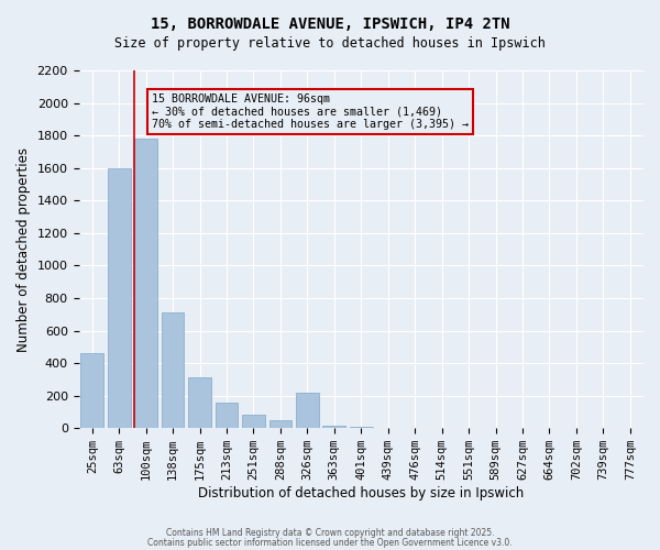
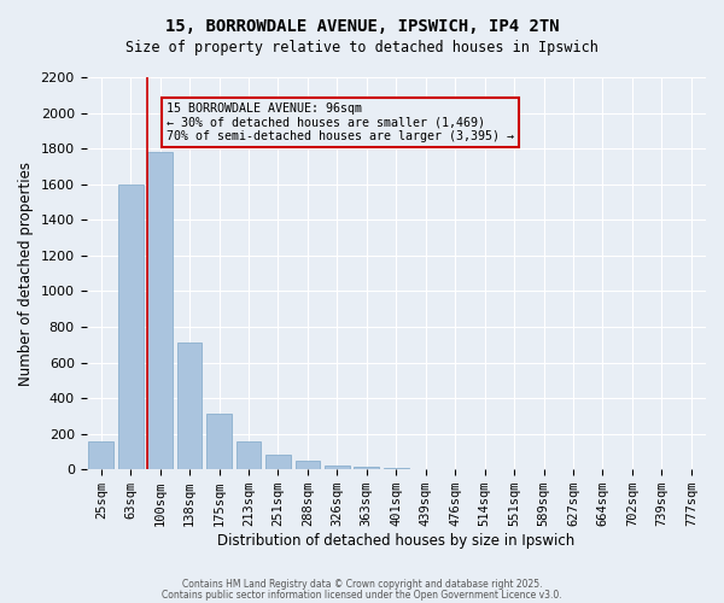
25sqm: 460 -> 160
326sqm: 220 -> 20
